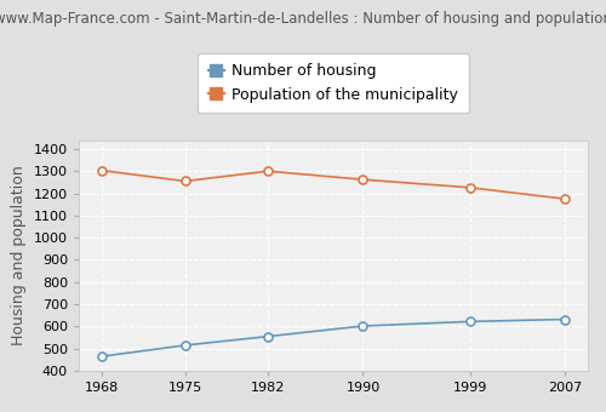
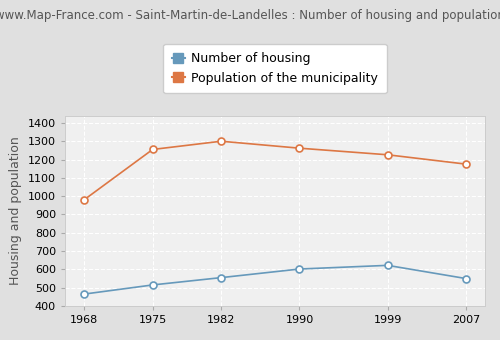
Population of the municipality/1968: 1300 -> 980
Number of housing/2007: 630 -> 550
